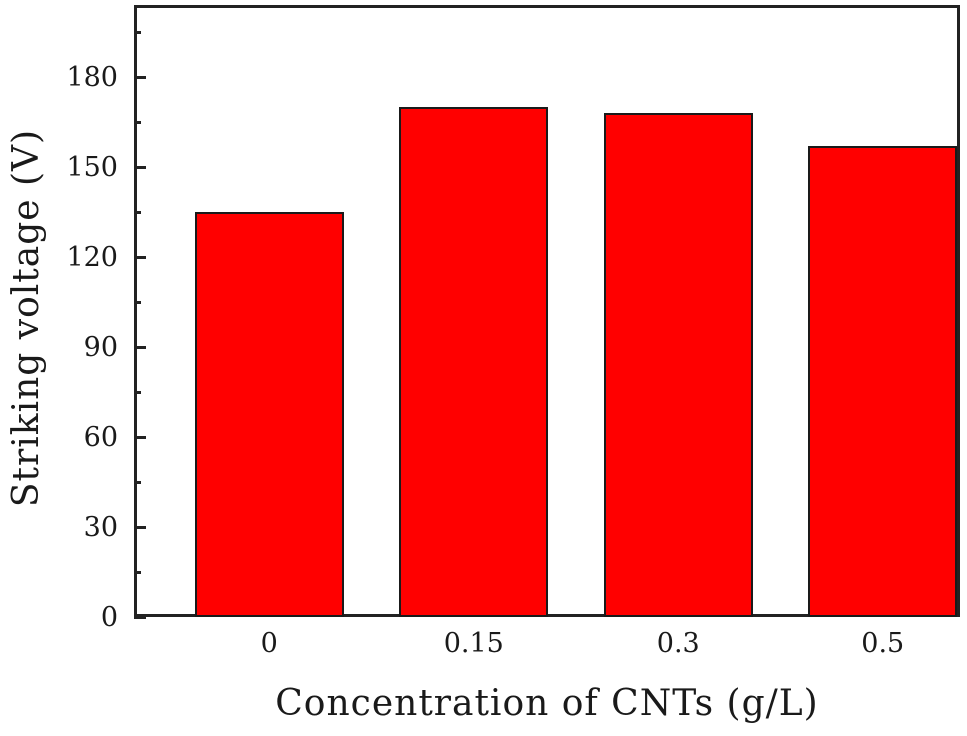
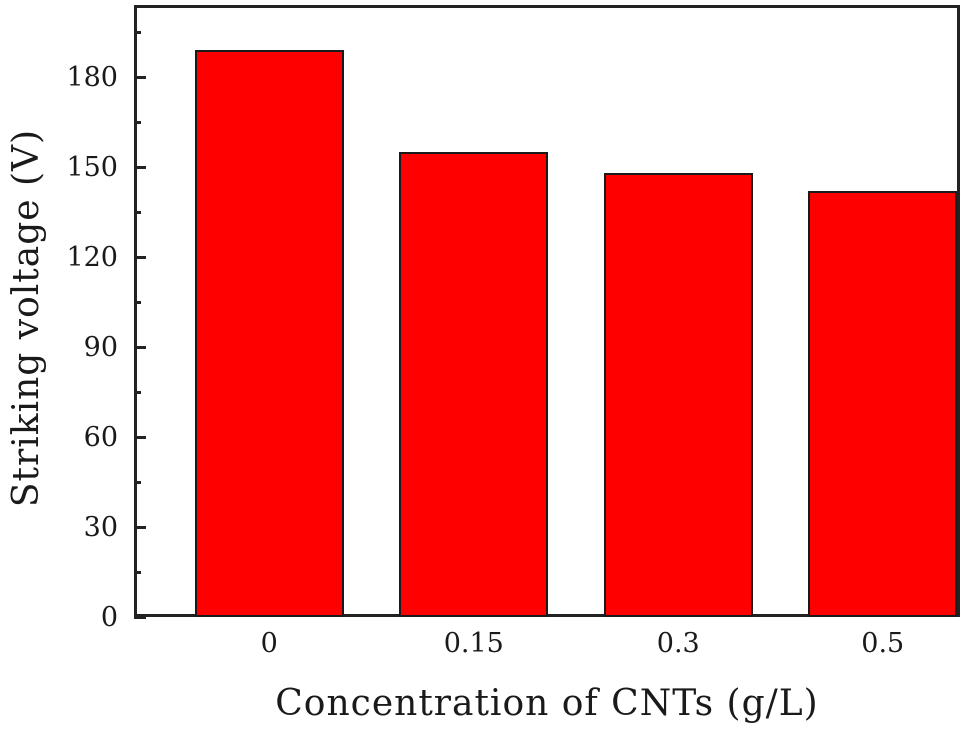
0: 135 -> 189
0.15: 170 -> 155
0.3: 168 -> 148
0.5: 157 -> 142
